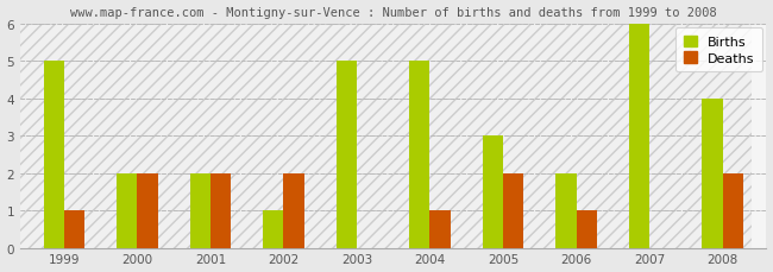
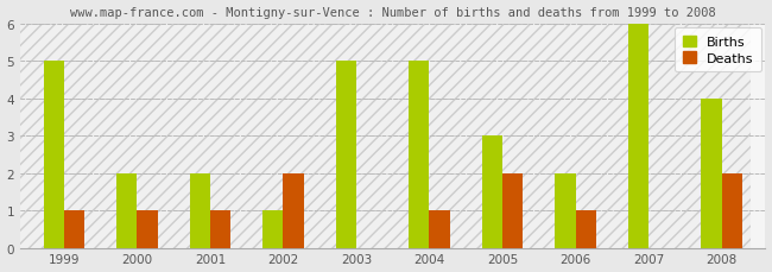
Deaths/2000: 2 -> 1
Deaths/2001: 2 -> 1
